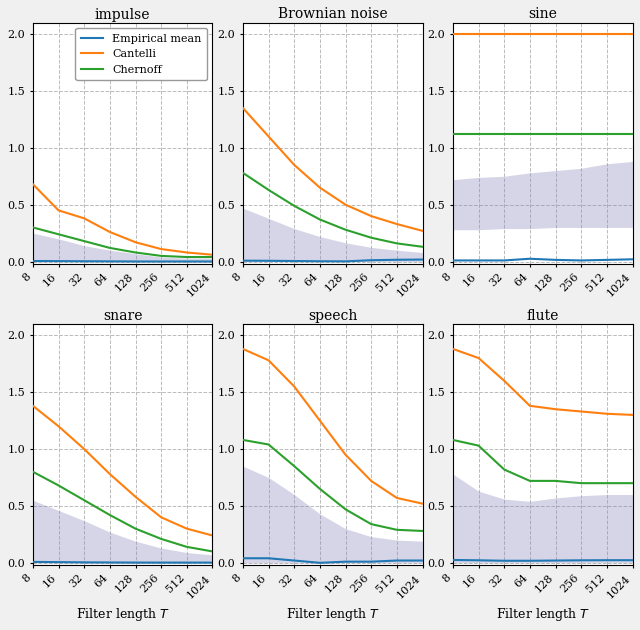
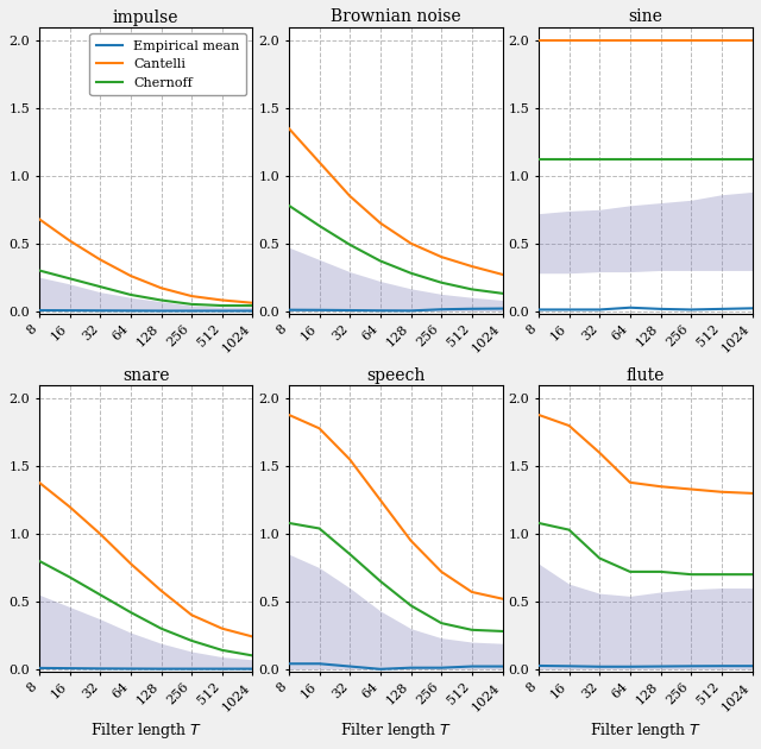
impulse/Cantelli/16: 0.45 -> 0.52
